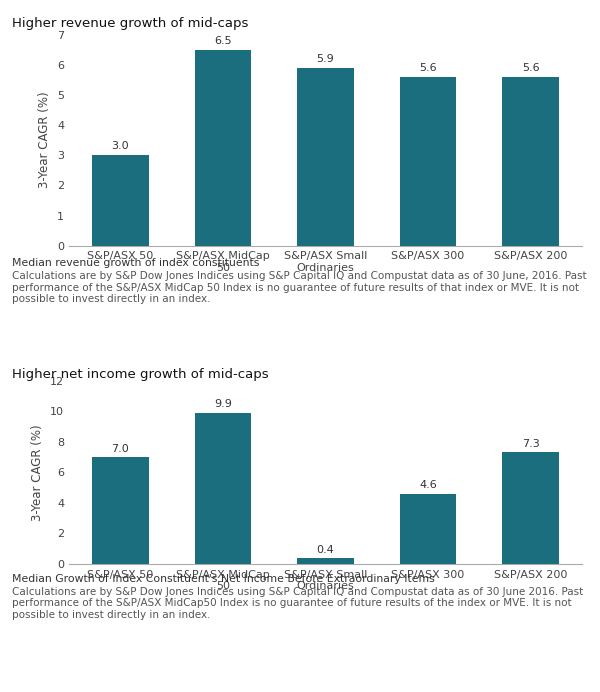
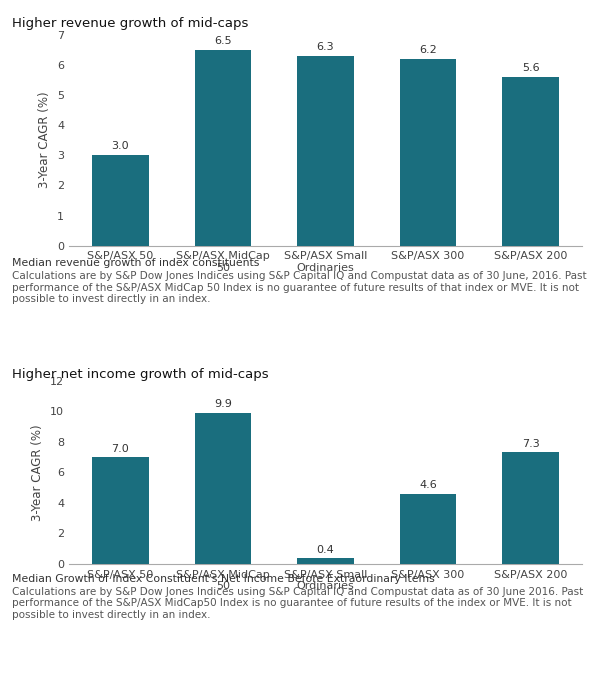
S&P/ASX Small Ordinaries: 5.9 -> 6.3
S&P/ASX 300: 5.6 -> 6.2
